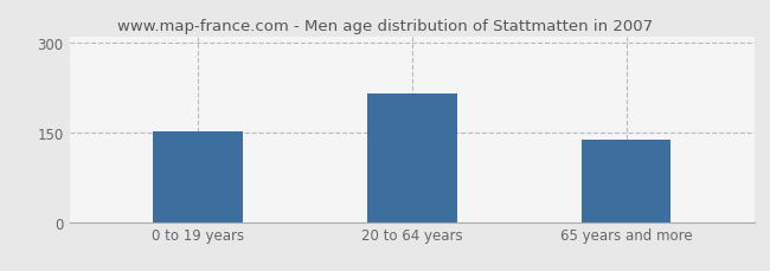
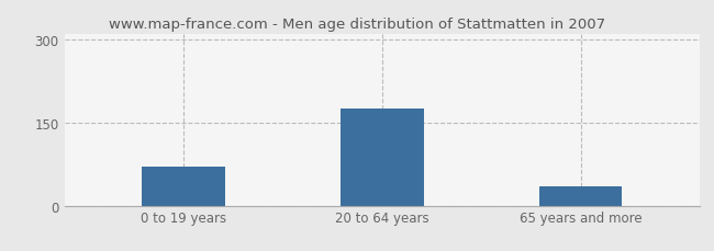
0 to 19 years: 152 -> 70
20 to 64 years: 216 -> 175
65 years and more: 138 -> 35
